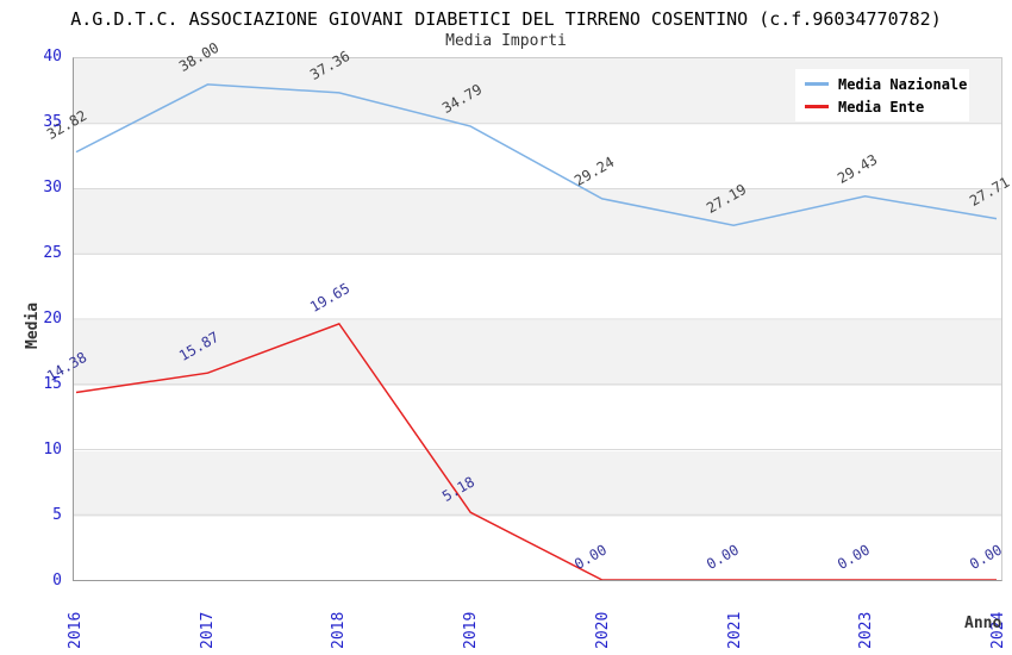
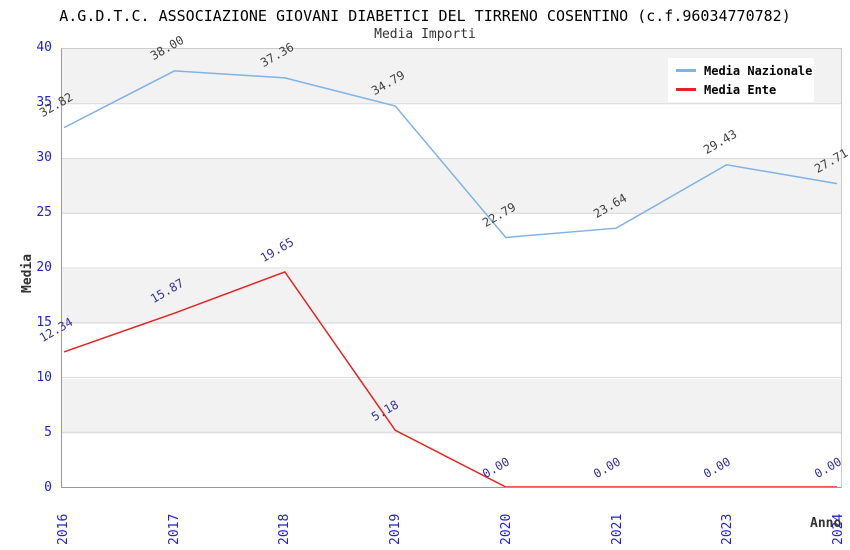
Media Ente/2016: 14.38 -> 12.34
Media Nazionale/2020: 29.24 -> 22.79
Media Nazionale/2021: 27.19 -> 23.64
